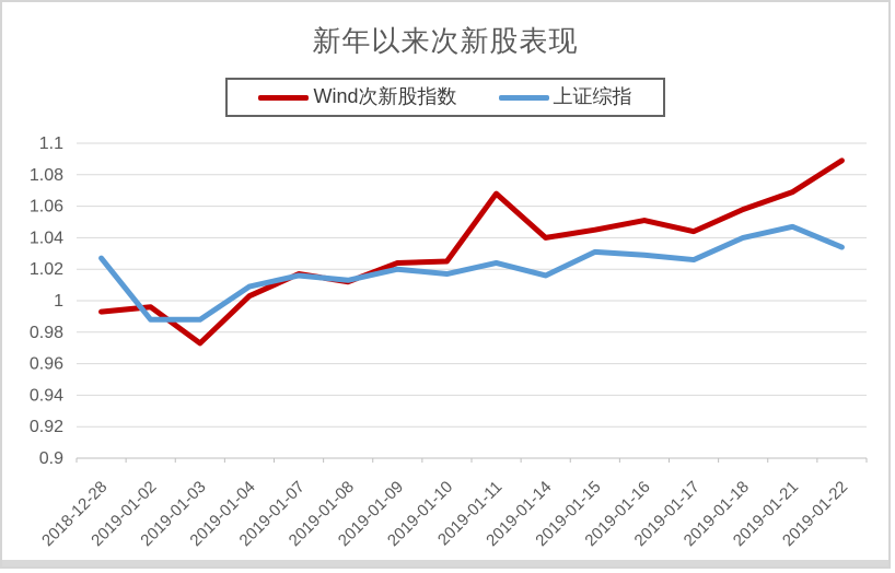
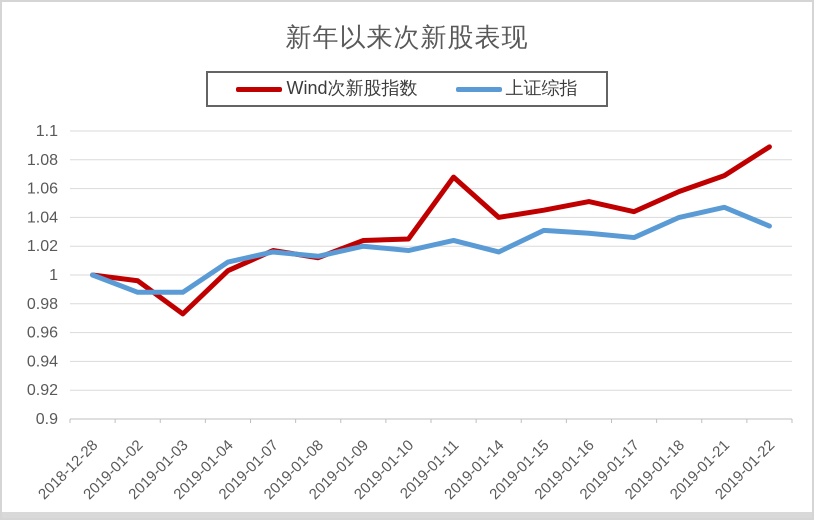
Wind次新股指数/2018-12-28: 0.993 -> 1.000
上证综指/2018-12-28: 1.027 -> 1.000
